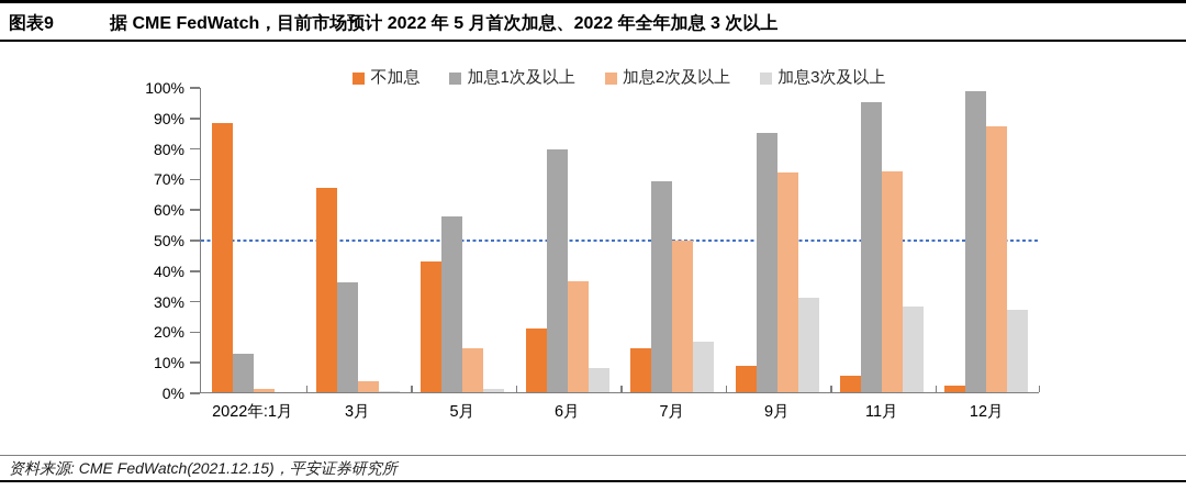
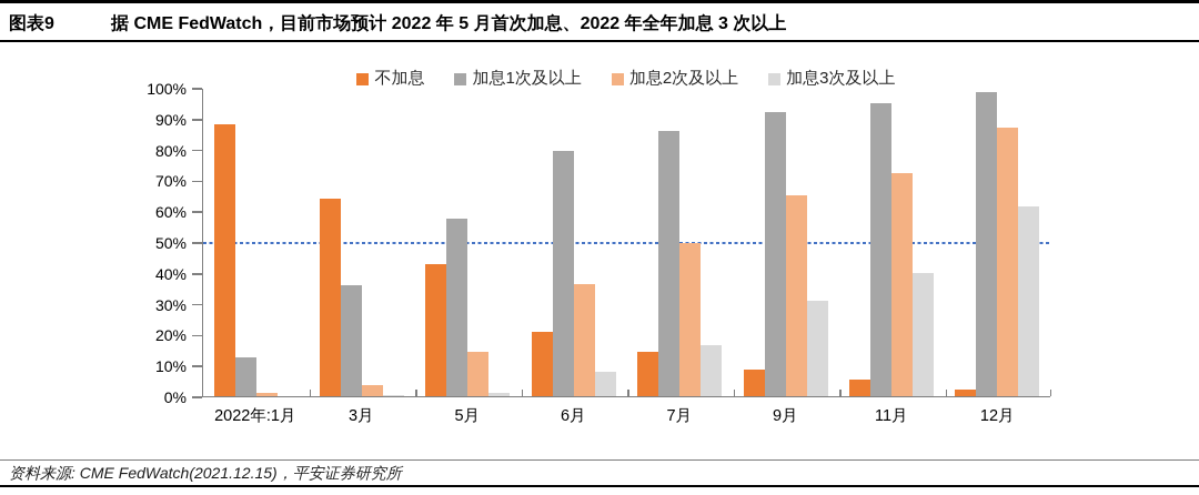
不加息/3月: 67% -> 64%
加息1次及以上/7月: 69% -> 86%
加息1次及以上/9月: 85% -> 92%
加息2次及以上/9月: 72% -> 65%
加息3次及以上/11月: 28% -> 40%
加息3次及以上/12月: 27% -> 62%
